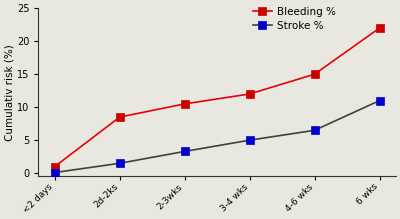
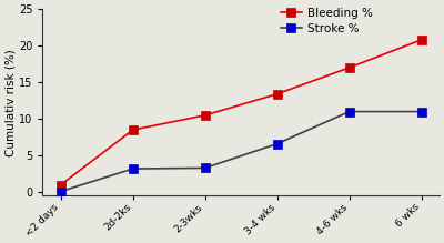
Stroke %/2d-2ks: 1.5 -> 3.2
Bleeding %/3-4 wks: 12.0 -> 13.4
Stroke %/3-4 wks: 5.0 -> 6.6
Bleeding %/4-6 wks: 15.0 -> 17.0
Stroke %/4-6 wks: 6.5 -> 11.0
Bleeding %/6 wks: 22.0 -> 20.8
